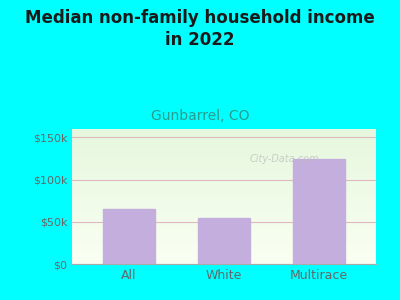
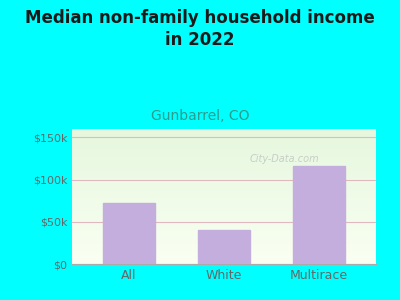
All: $65k -> $72k
White: $55k -> $40k
Multirace: $125k -> $116k
